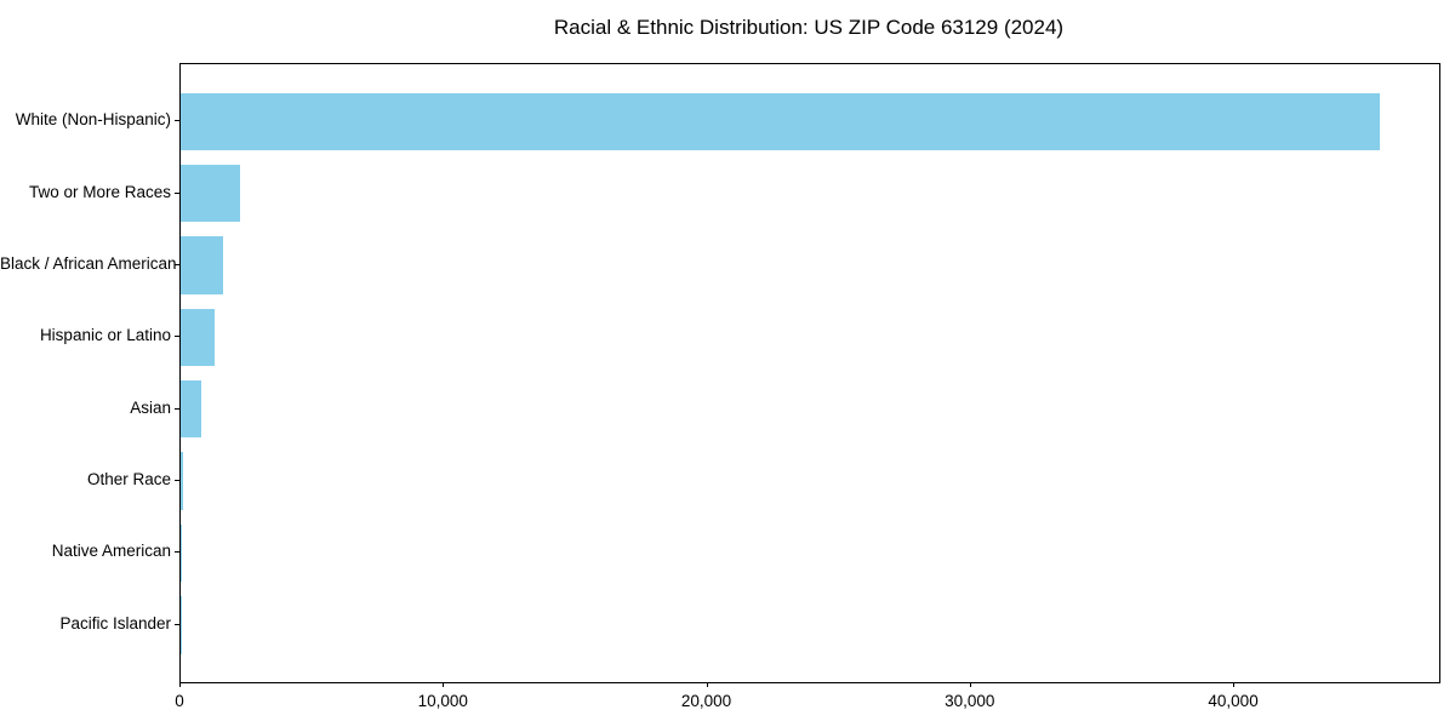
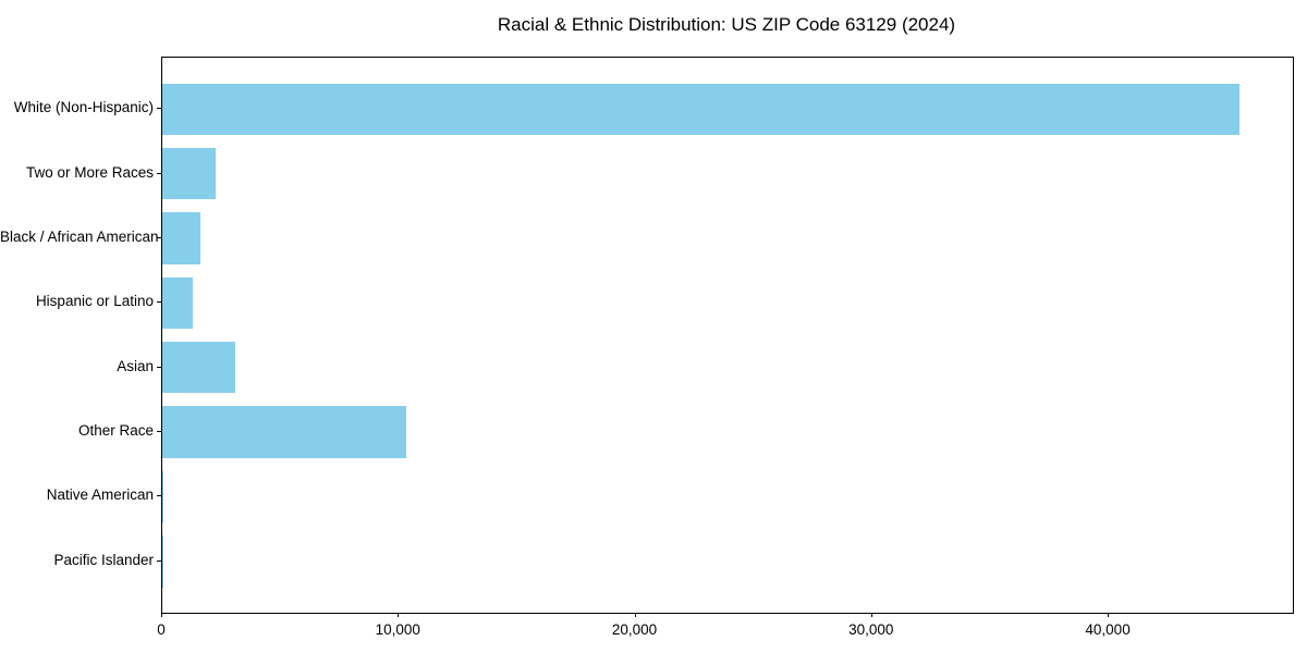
Asian: 800 -> 3100
Other Race: 100 -> 10300
